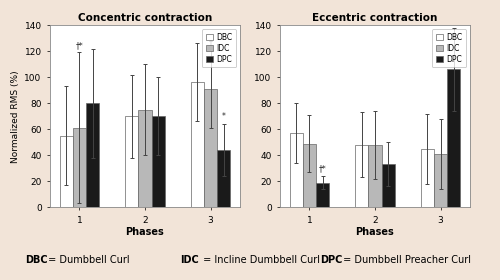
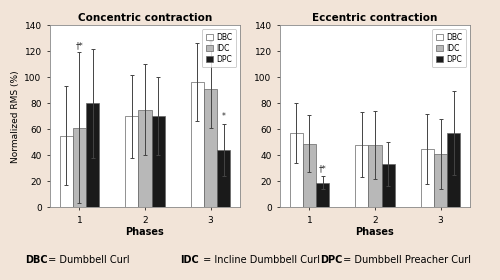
Eccentric contraction/DPC/3: 106 -> 57
